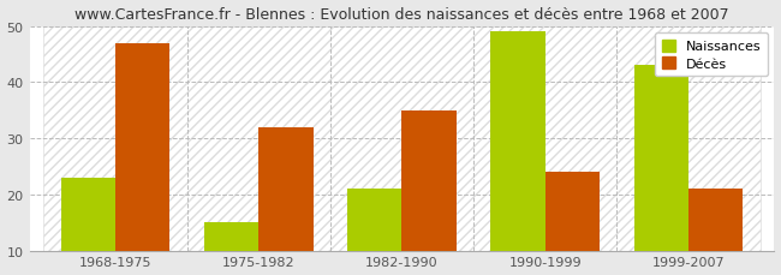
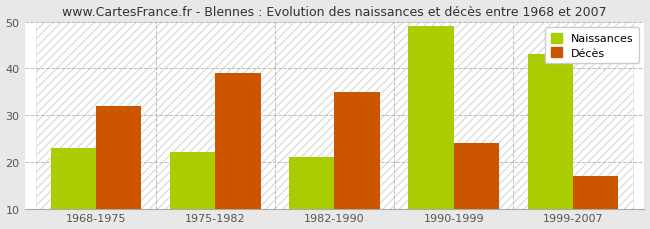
Décès/1968-1975: 47 -> 32
Naissances/1975-1982: 15 -> 22
Décès/1975-1982: 32 -> 39
Décès/1999-2007: 21 -> 17
